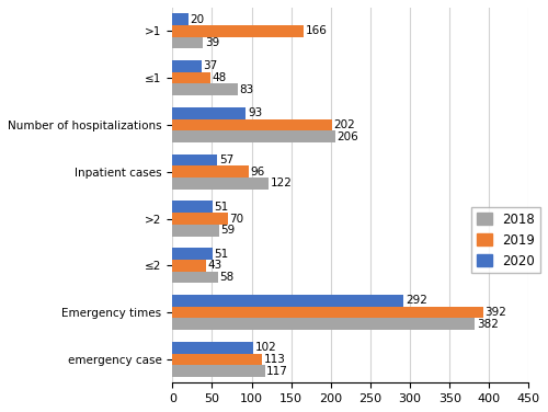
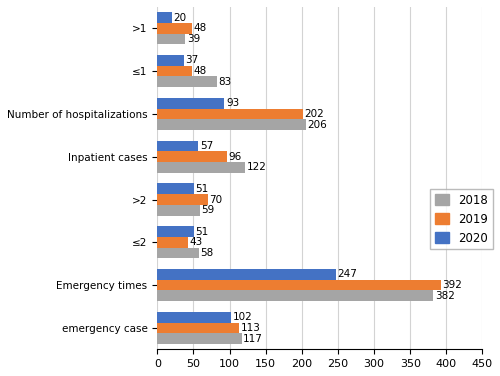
2019/>1: 166 -> 48
2020/Emergency times: 292 -> 247
